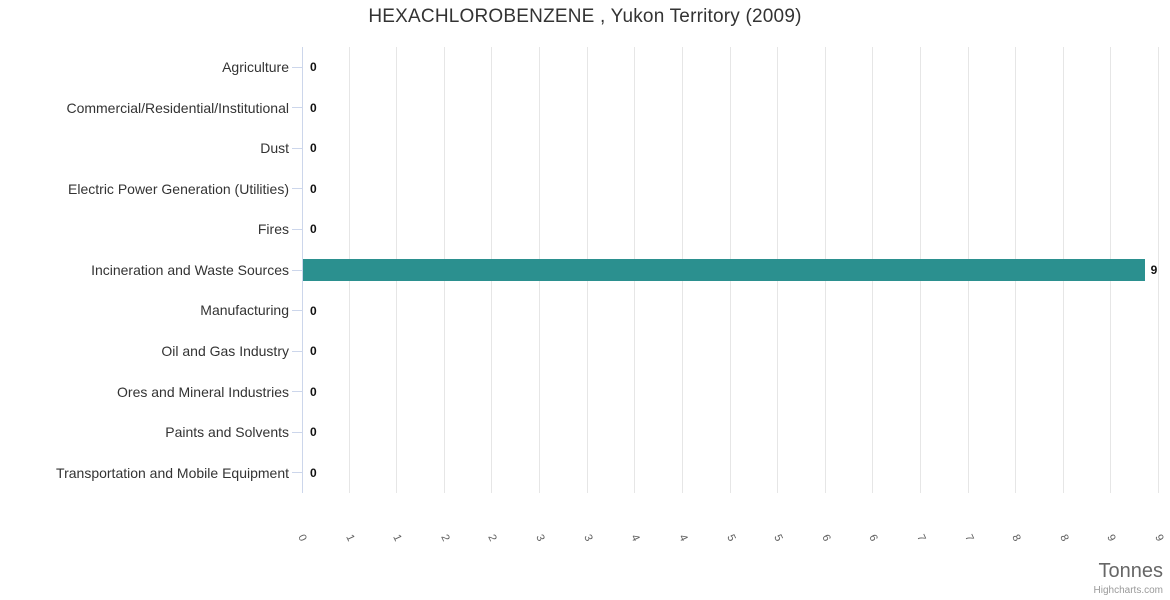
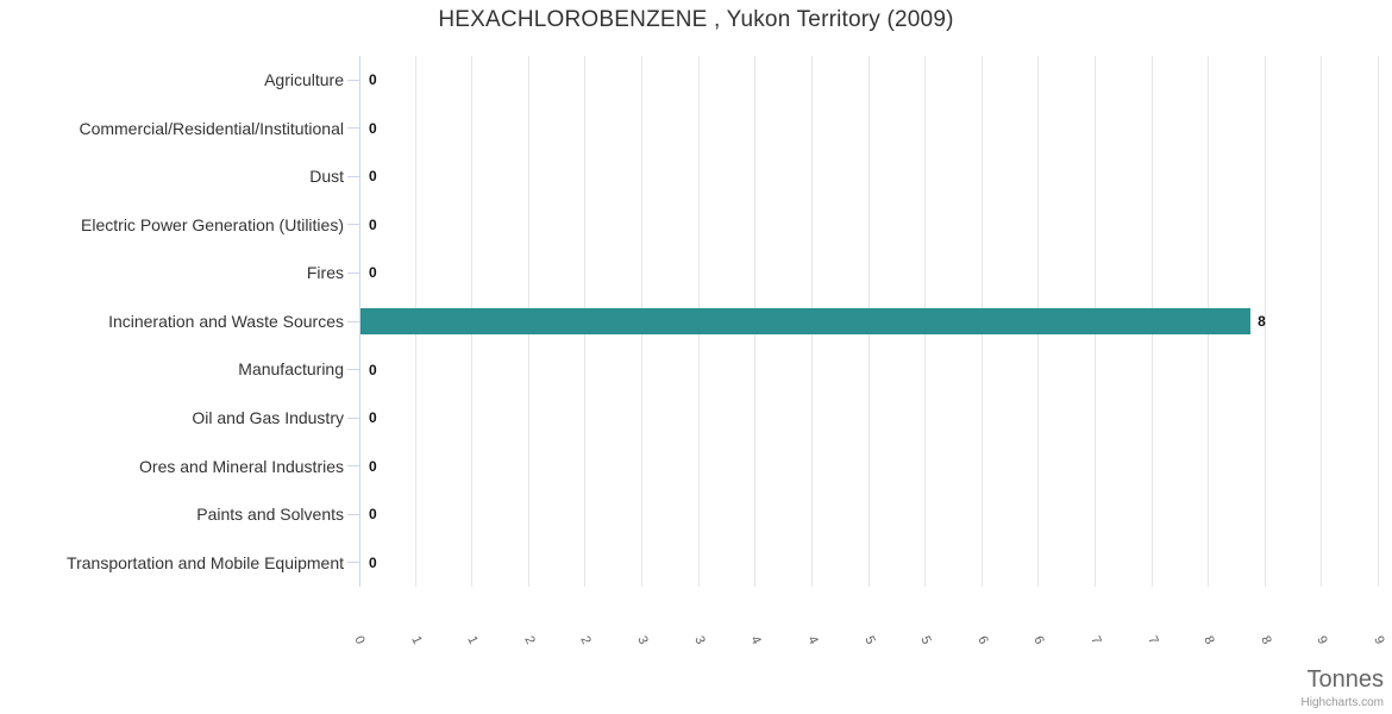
Incineration and Waste Sources: 9 -> 8
